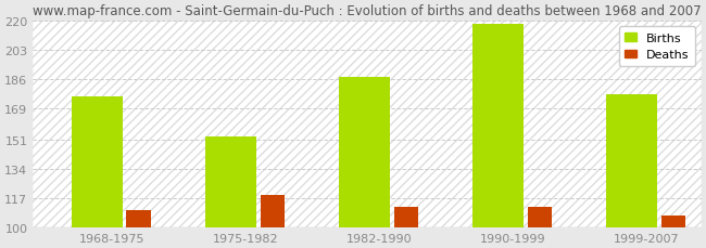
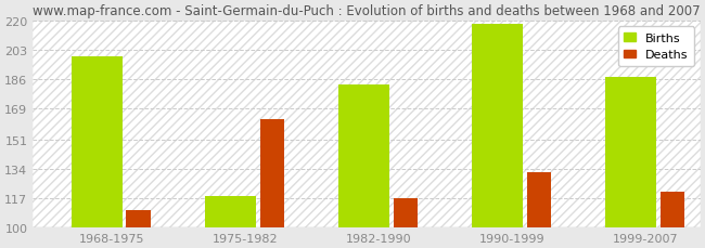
Births/1968-1975: 176 -> 199
Births/1975-1982: 153 -> 118
Deaths/1975-1982: 119 -> 163
Births/1982-1990: 187 -> 183
Deaths/1982-1990: 112 -> 117
Deaths/1990-1999: 112 -> 132
Births/1999-2007: 177 -> 187
Deaths/1999-2007: 107 -> 121
